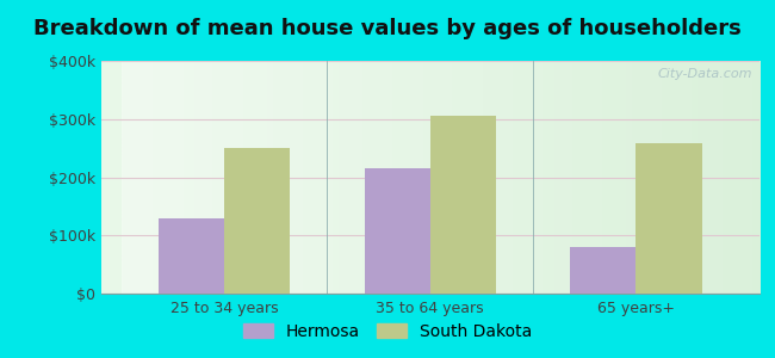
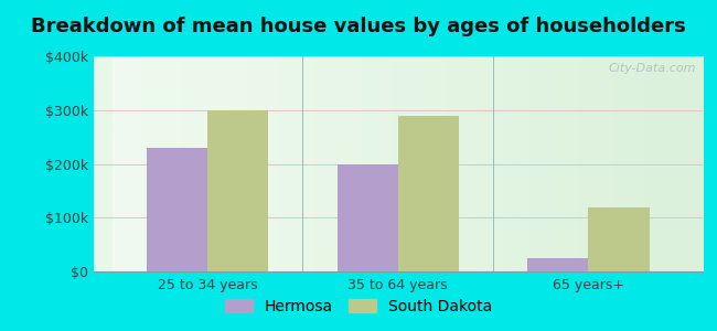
Hermosa/25 to 34 years: $130k -> $230k
South Dakota/25 to 34 years: $250k -> $300k
Hermosa/35 to 64 years: $215k -> $200k
South Dakota/35 to 64 years: $305k -> $290k
Hermosa/65 years+: $80k -> $25k
South Dakota/65 years+: $258k -> $120k
